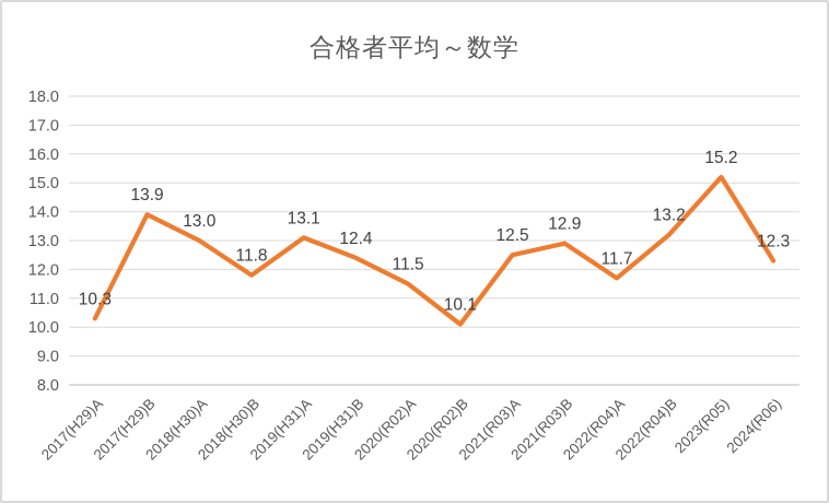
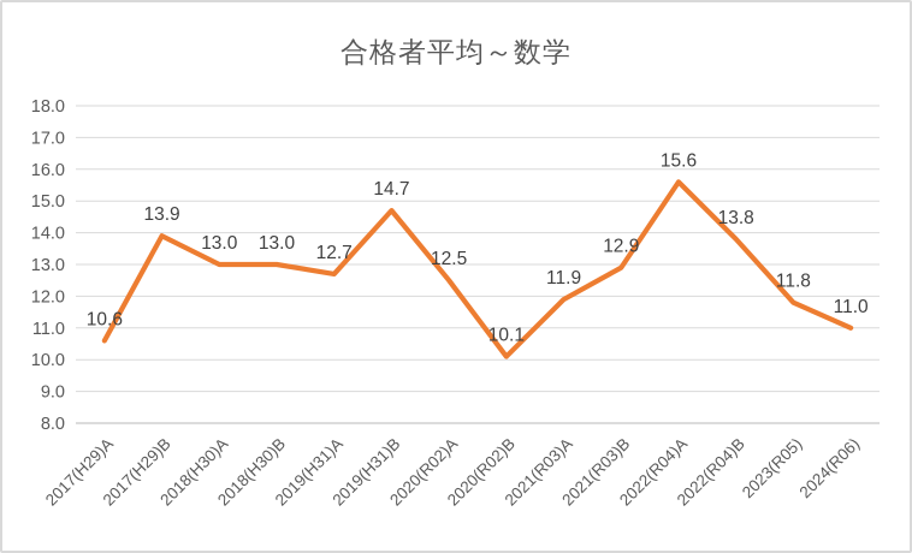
2017(H29)A: 10.3 -> 10.6
2018(H30)B: 11.8 -> 13.0
2019(H31)A: 13.1 -> 12.7
2019(H31)B: 12.4 -> 14.7
2020(R02)A: 11.5 -> 12.5
2021(R03)A: 12.5 -> 11.9
2022(R04)A: 11.7 -> 15.6
2022(R04)B: 13.2 -> 13.8
2023(R05): 15.2 -> 11.8
2024(R06): 12.3 -> 11.0
